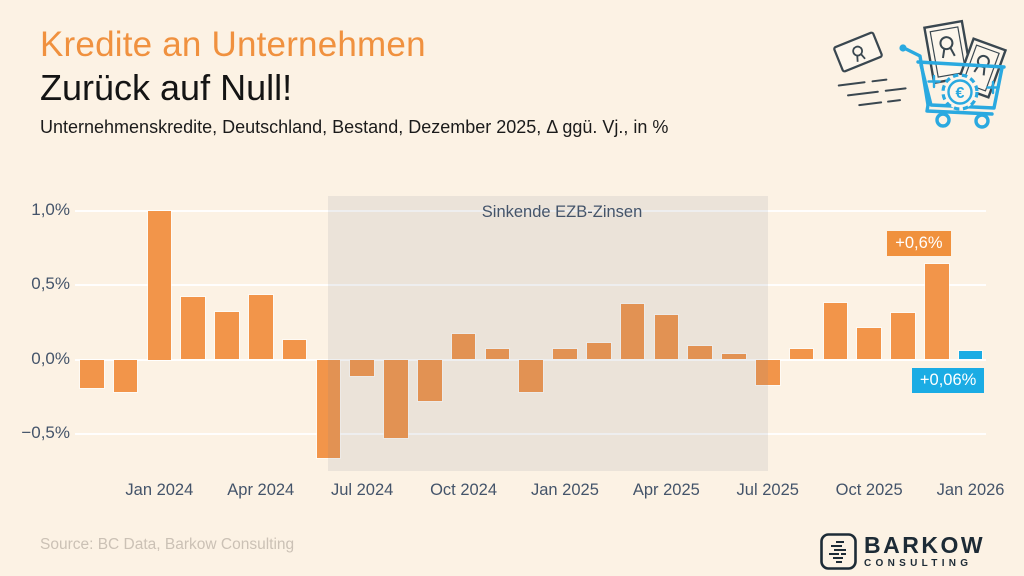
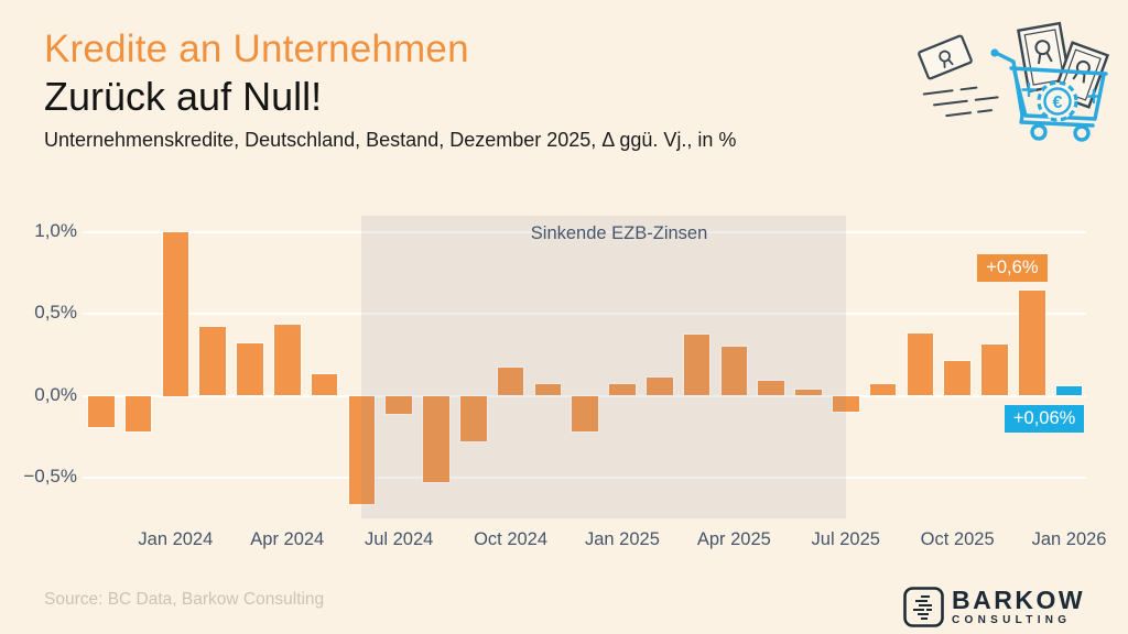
Jul 2025: -0,17% -> -0,10%
